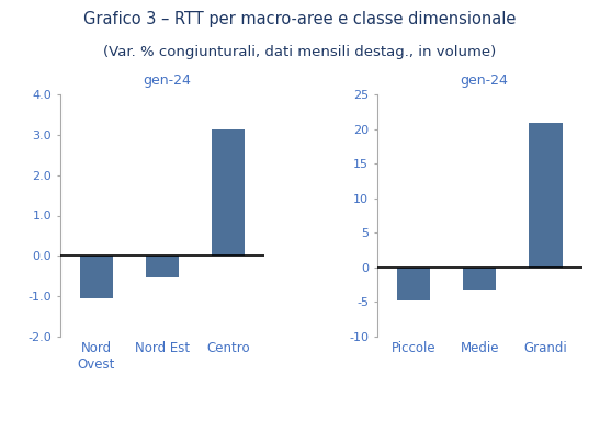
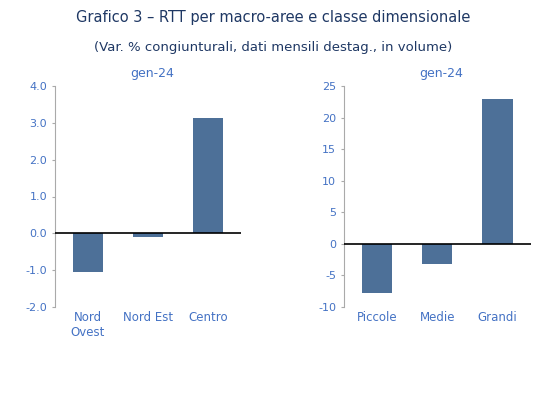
Nord Est: -0.55 -> -0.10
Piccole: -4.8 -> -7.8
Grandi: 21.0 -> 23.0
